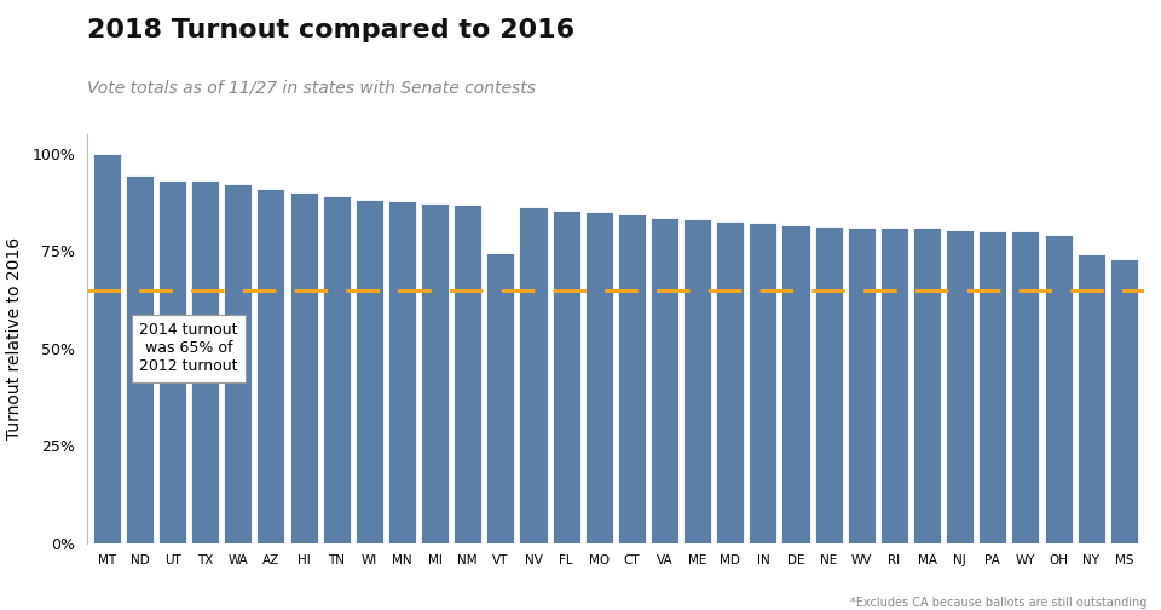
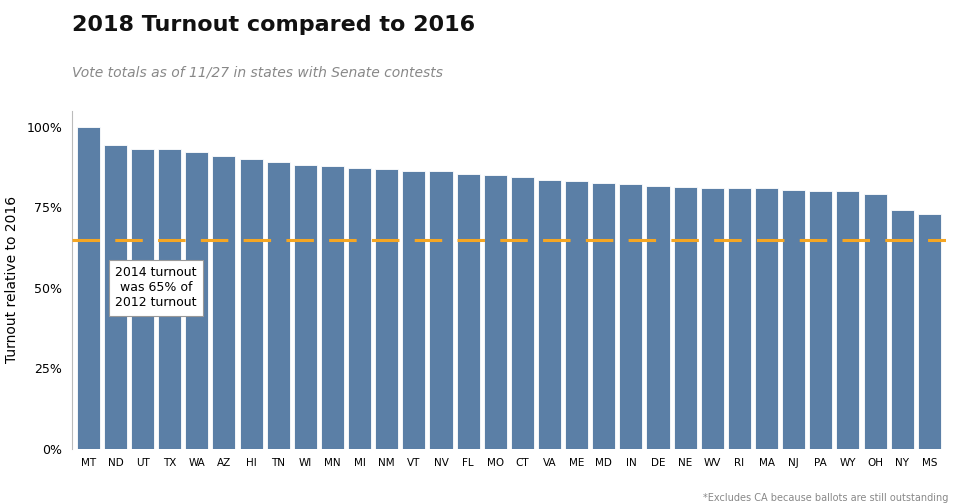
VT: 74.5% -> 86.4%
